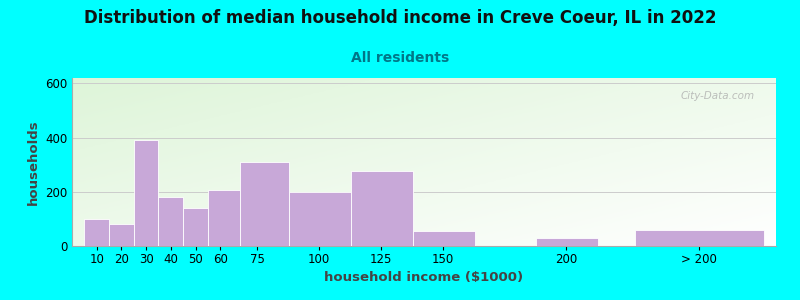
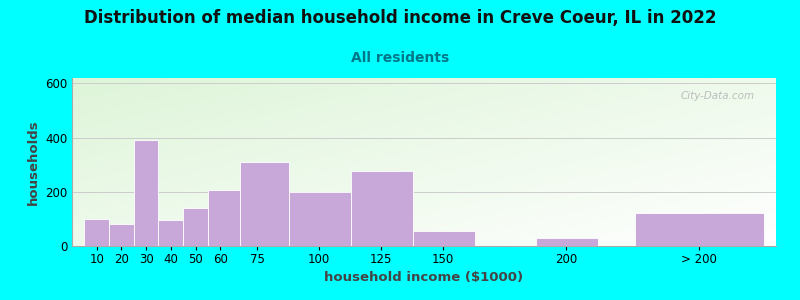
40: 180 -> 95
> 200: 60 -> 120
